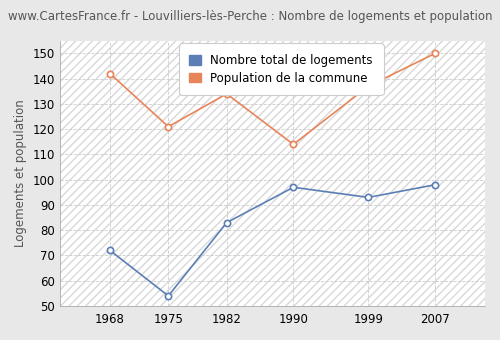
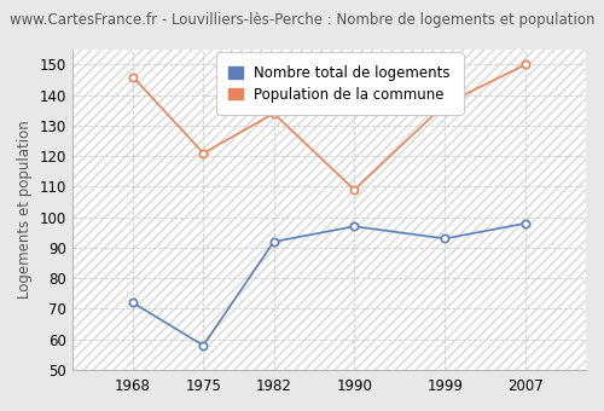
Population de la commune/1968: 142 -> 146
Nombre total de logements/1975: 54 -> 58
Nombre total de logements/1982: 83 -> 92
Population de la commune/1990: 114 -> 109
